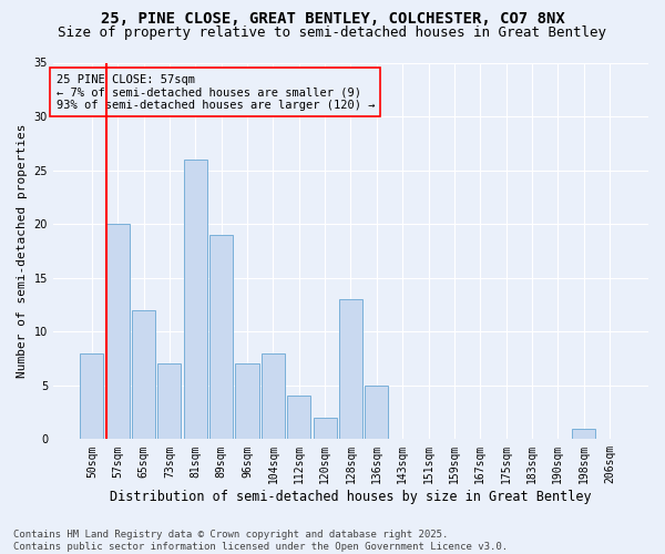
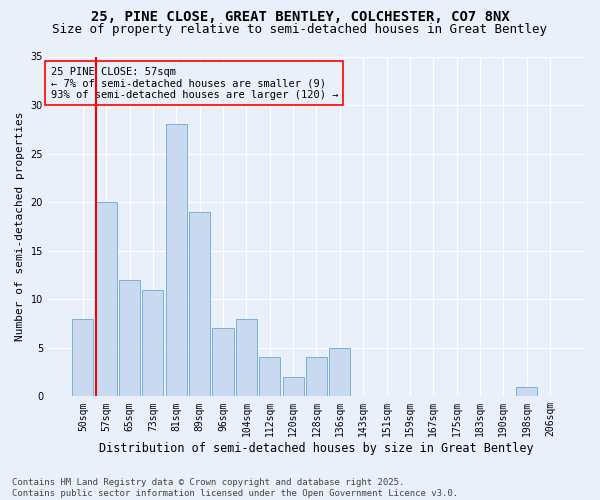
73sqm: 7 -> 11
81sqm: 26 -> 28
128sqm: 13 -> 4
